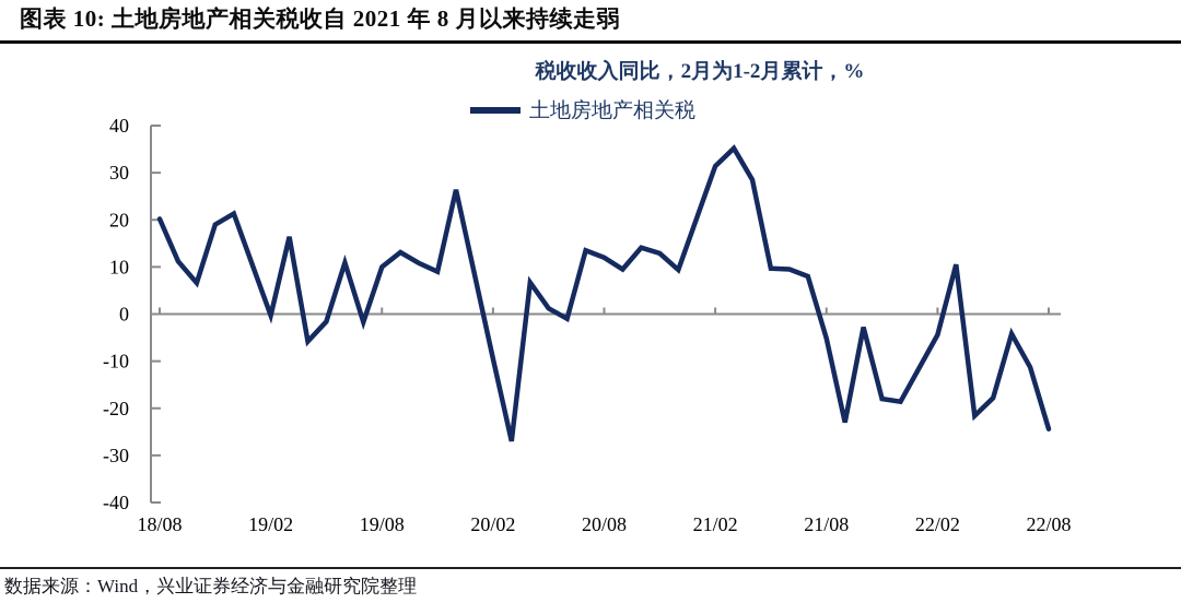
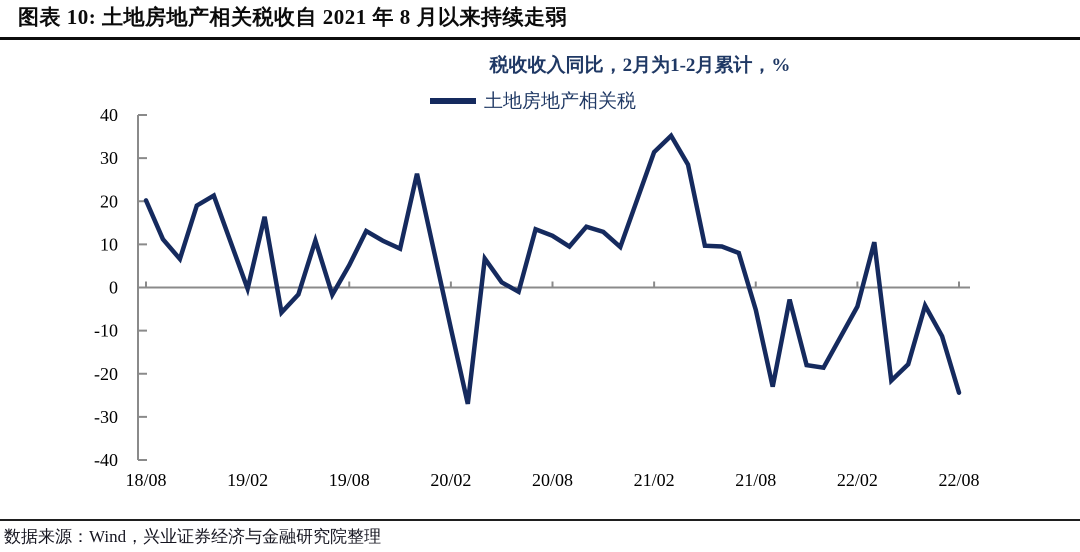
19/08: 10 -> 5
